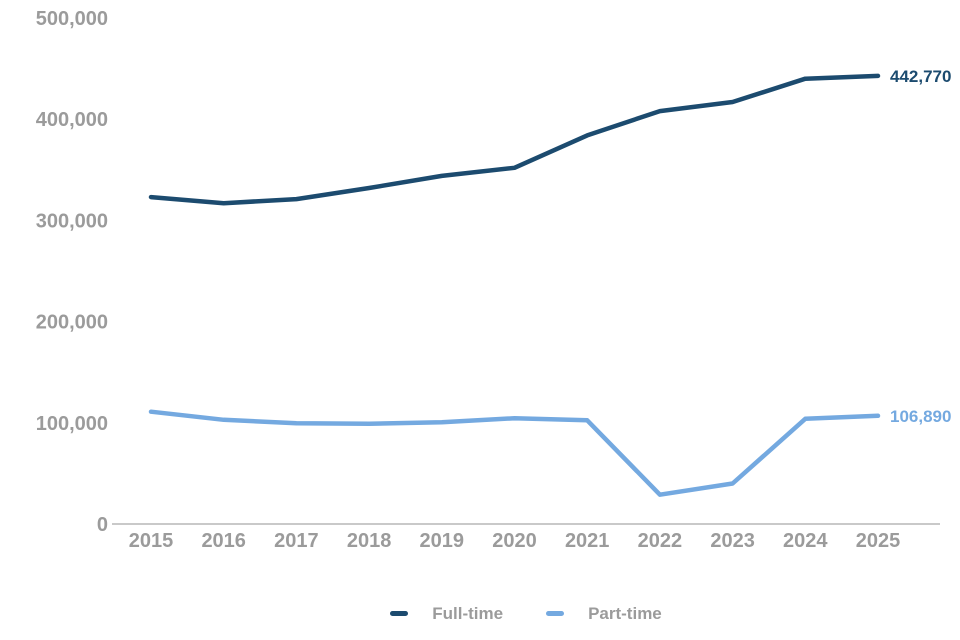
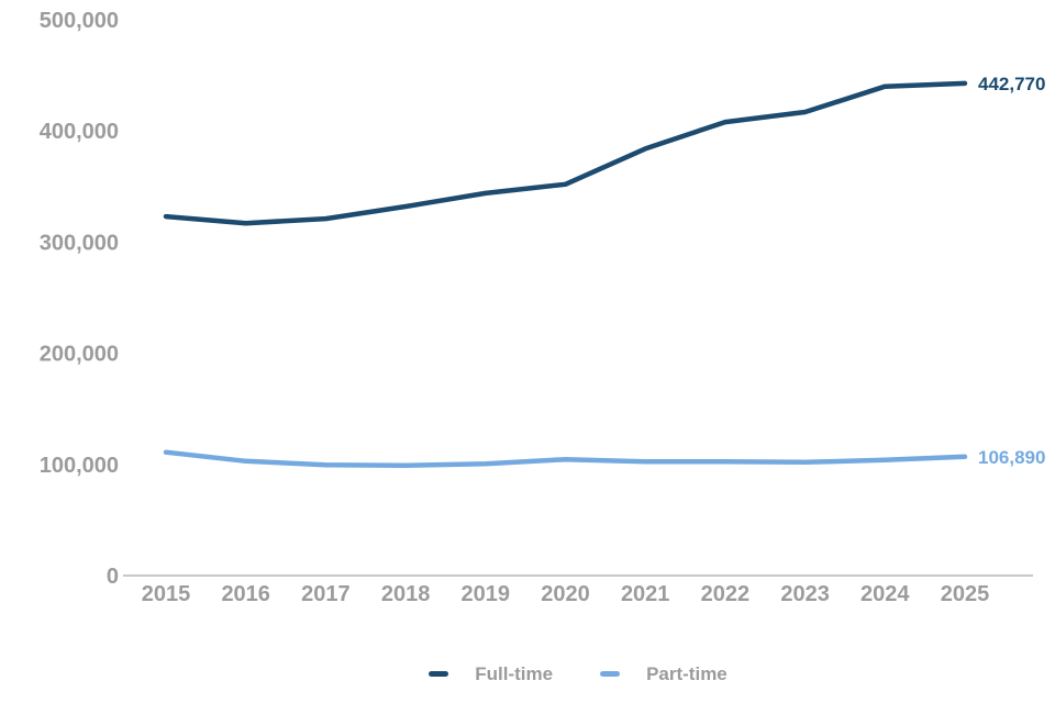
Part-time/2022: 29000 -> 102000
Part-time/2023: 40000 -> 102000
